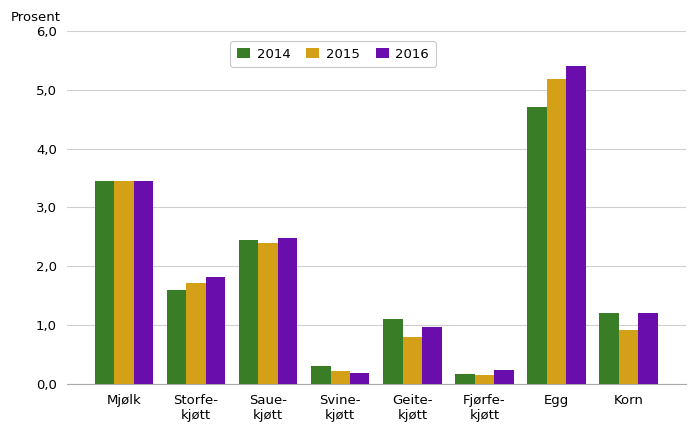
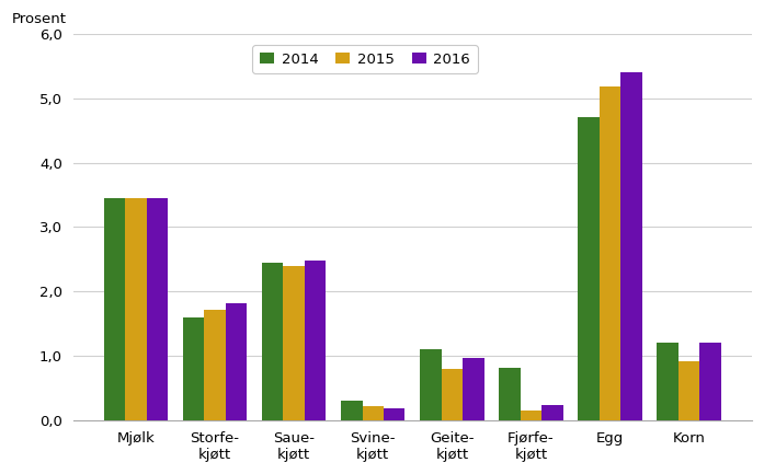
2014/Fjørfe- kjøtt: 0,17 -> 0,82
